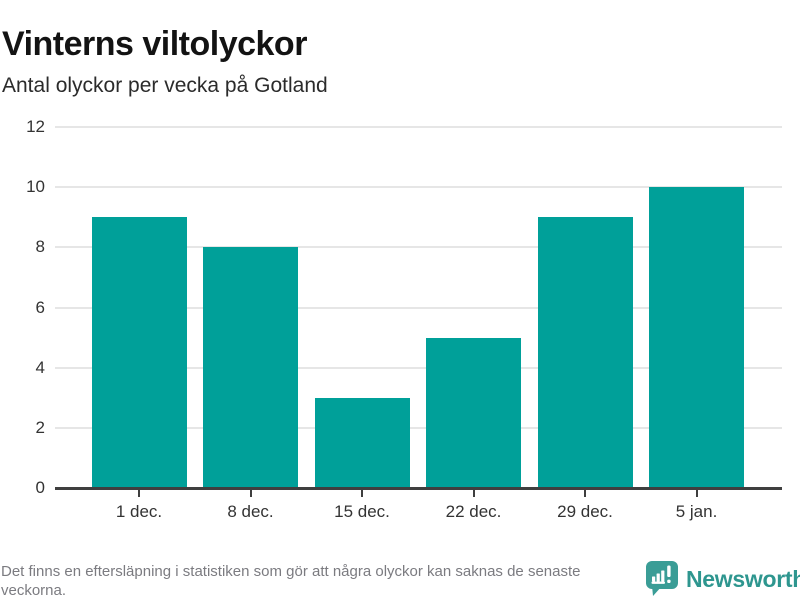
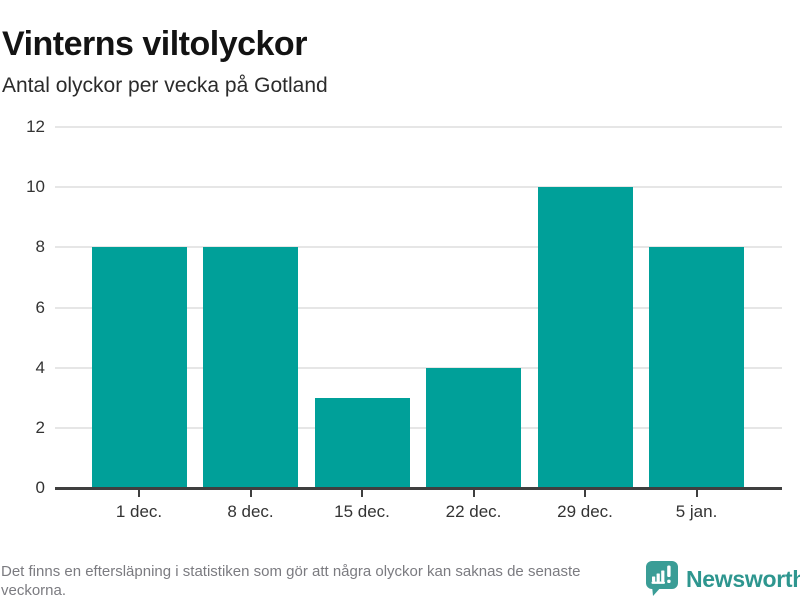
1 dec.: 9 -> 8
22 dec.: 5 -> 4
29 dec.: 9 -> 10
5 jan.: 10 -> 8
